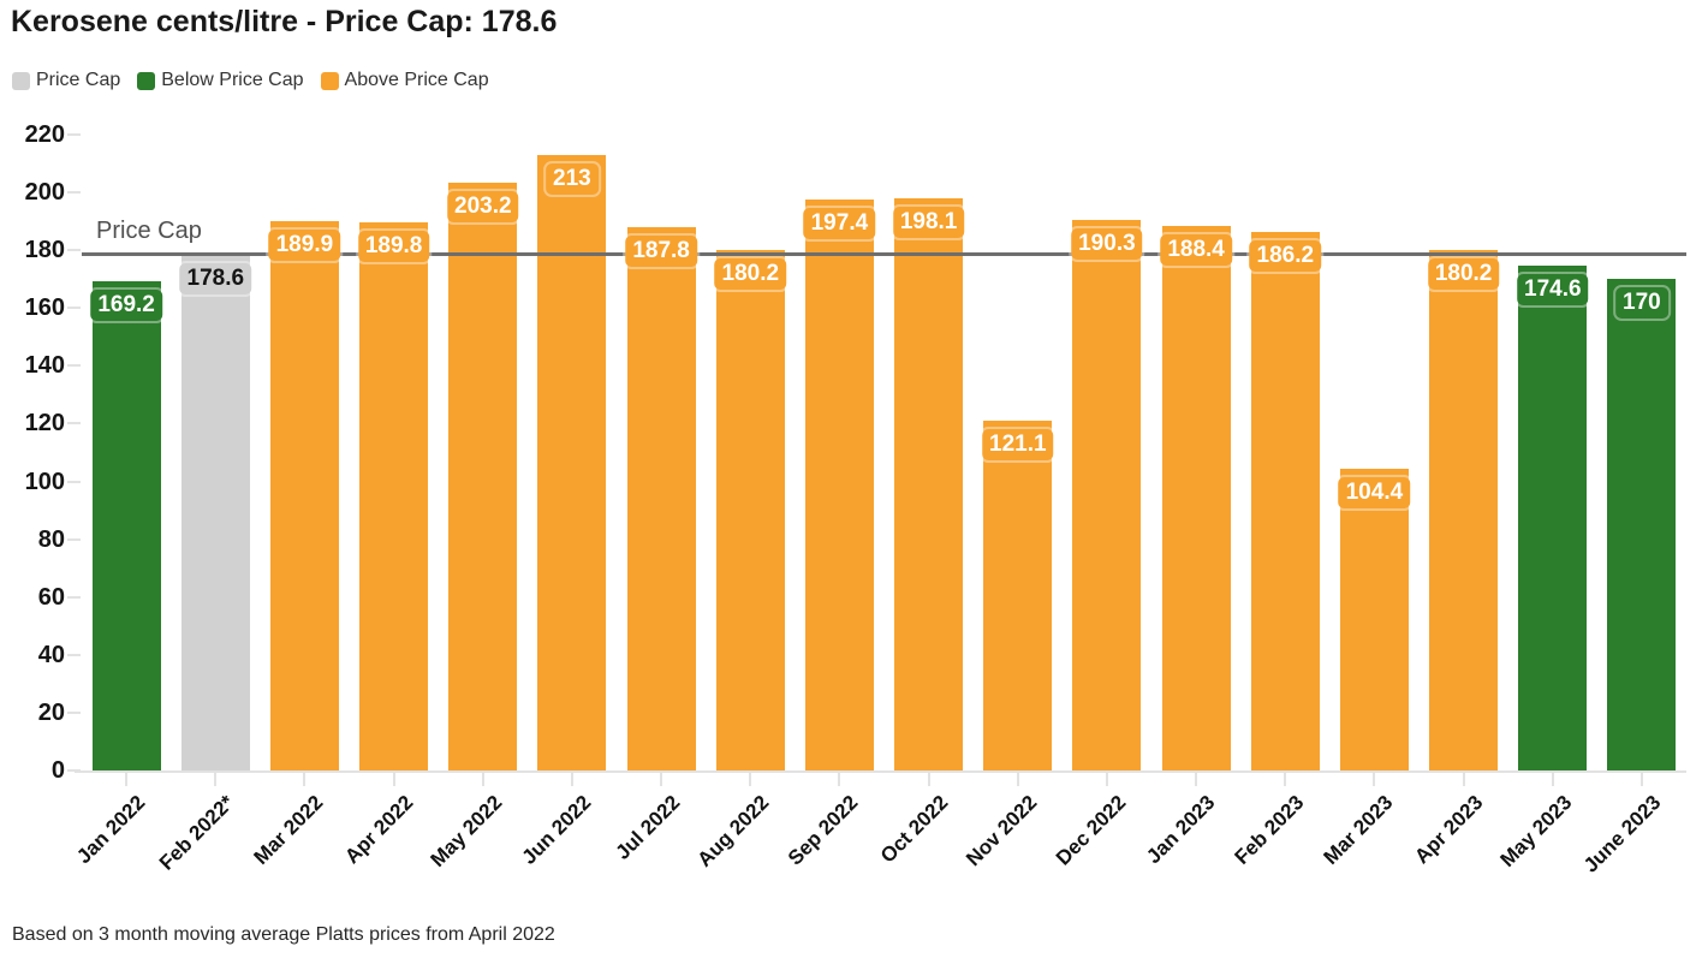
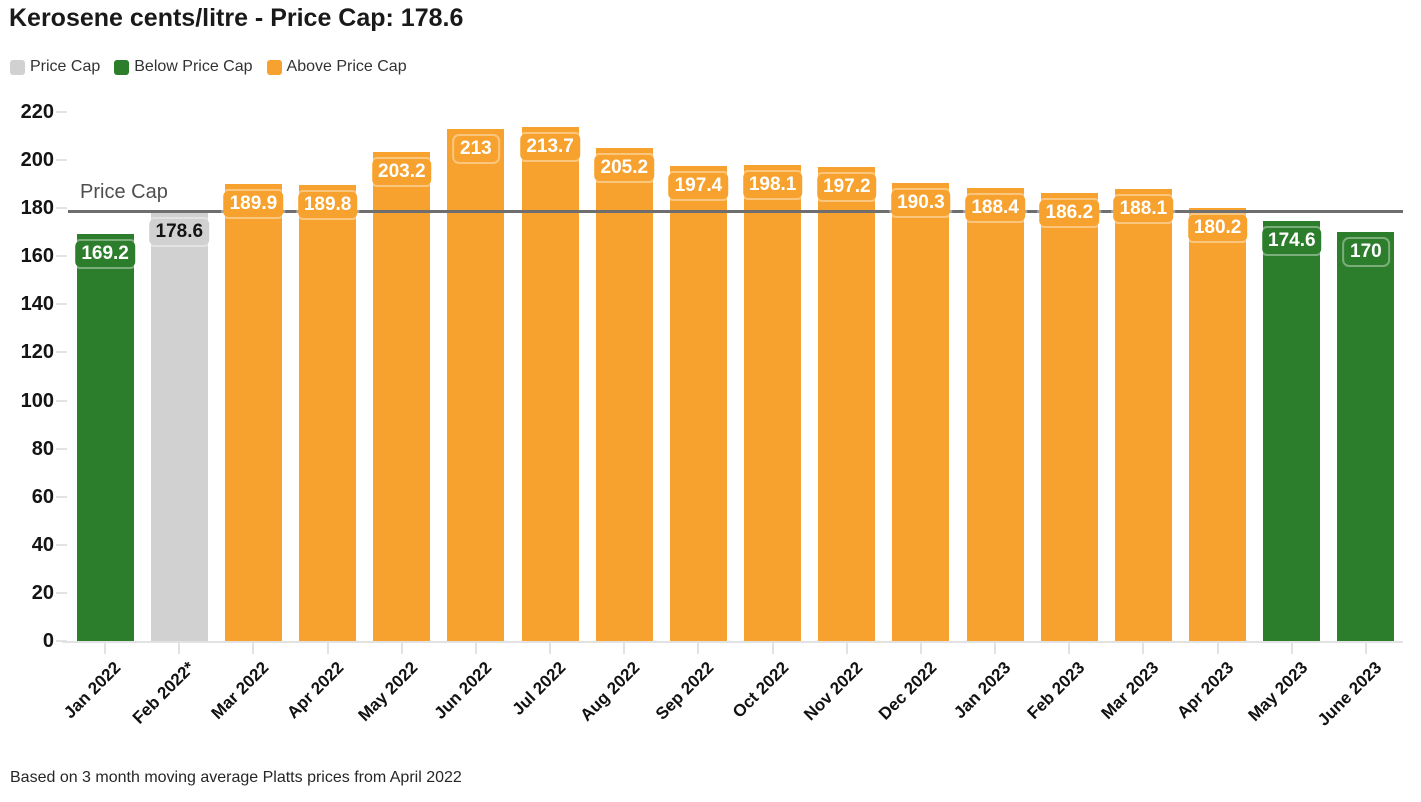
Jul 2022: 187.8 -> 213.7
Aug 2022: 180.2 -> 205.2
Nov 2022: 121.1 -> 197.2
Mar 2023: 104.4 -> 188.1
